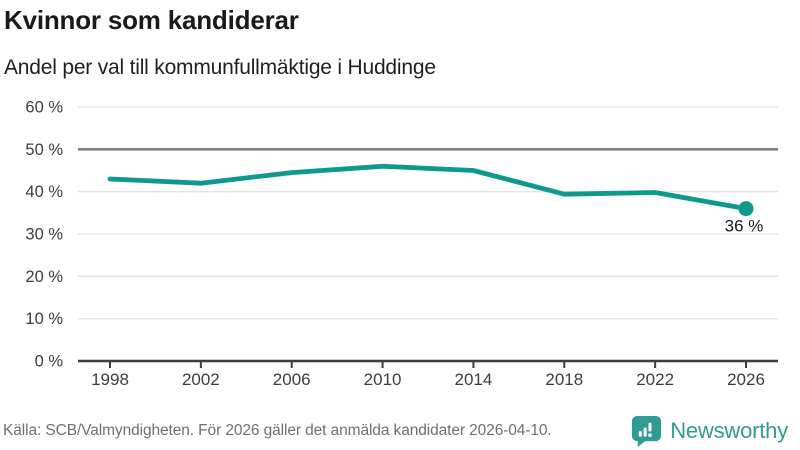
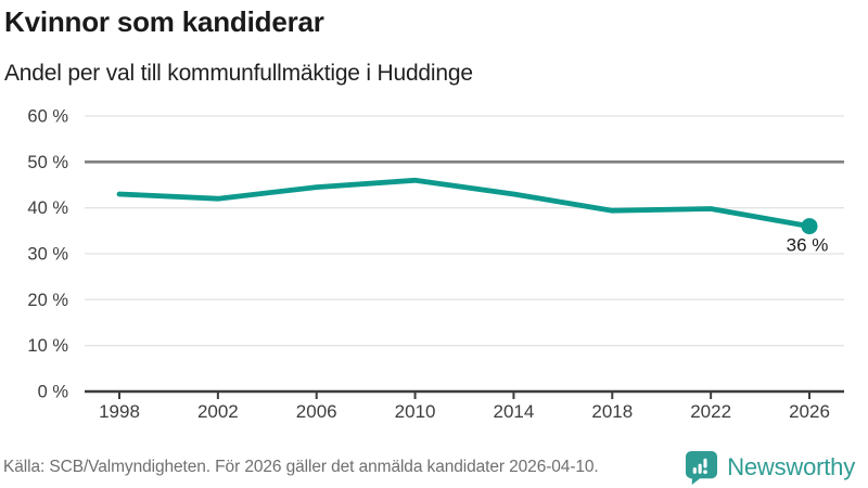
2014: 45% -> 43%
